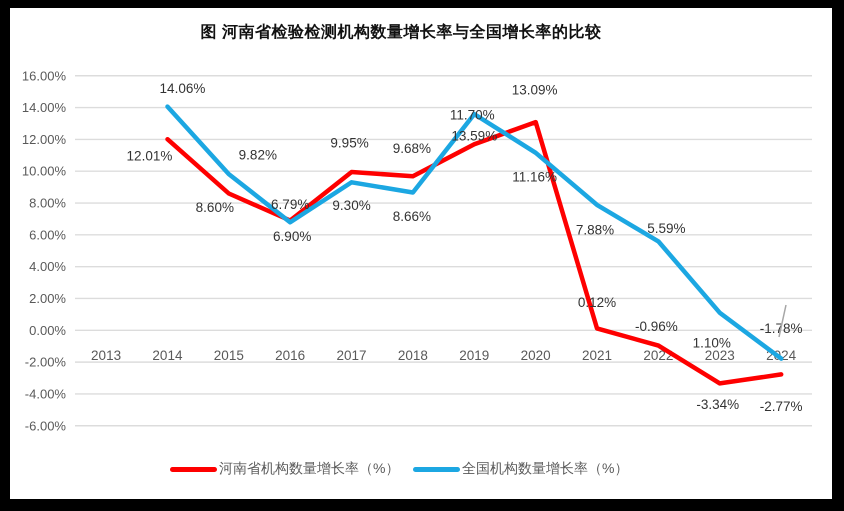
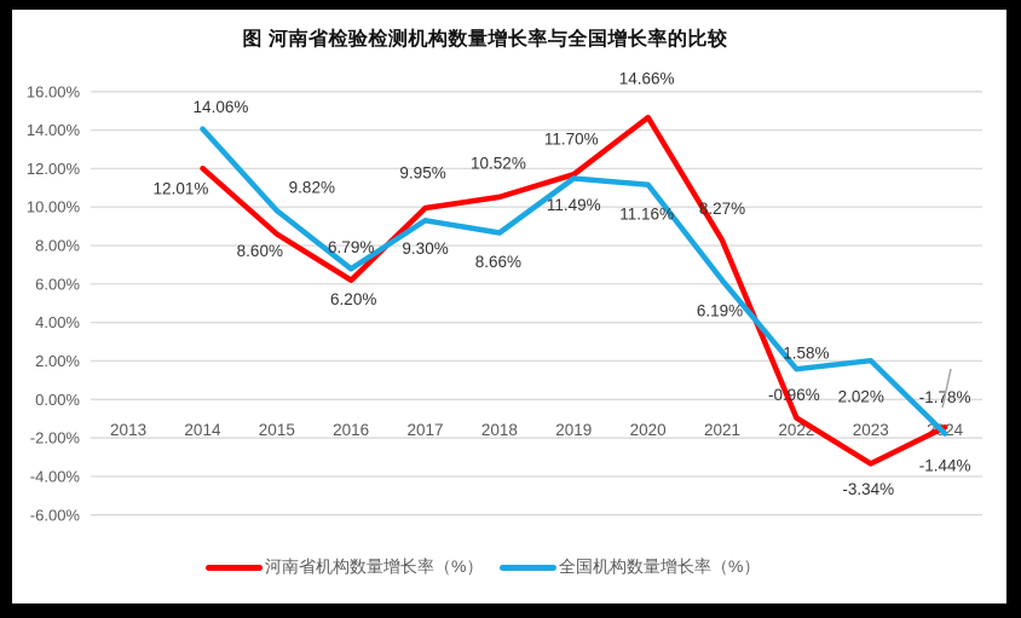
河南省机构数量增长率（%）/2016: 6.90% -> 6.20%
河南省机构数量增长率（%）/2018: 9.68% -> 10.52%
全国机构数量增长率（%）/2019: 13.59% -> 11.49%
河南省机构数量增长率（%）/2020: 13.09% -> 14.66%
河南省机构数量增长率（%）/2021: 0.12% -> 8.27%
全国机构数量增长率（%）/2021: 7.88% -> 6.19%
全国机构数量增长率（%）/2022: 5.59% -> 1.58%
全国机构数量增长率（%）/2023: 1.10% -> 2.02%
河南省机构数量增长率（%）/2024: -2.77% -> -1.44%
